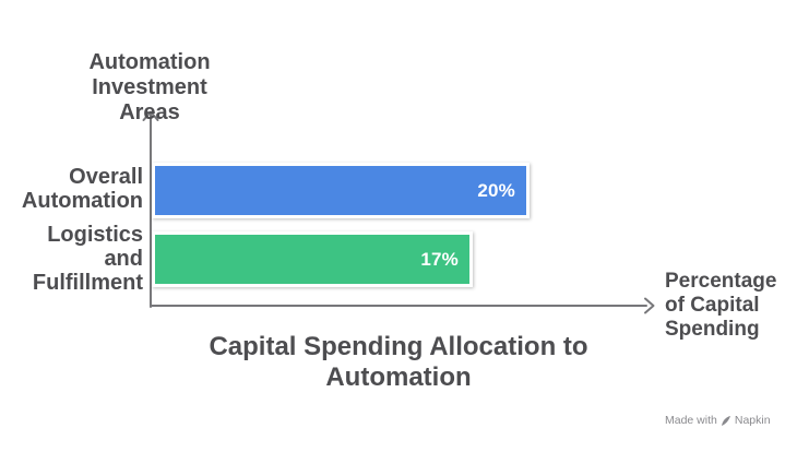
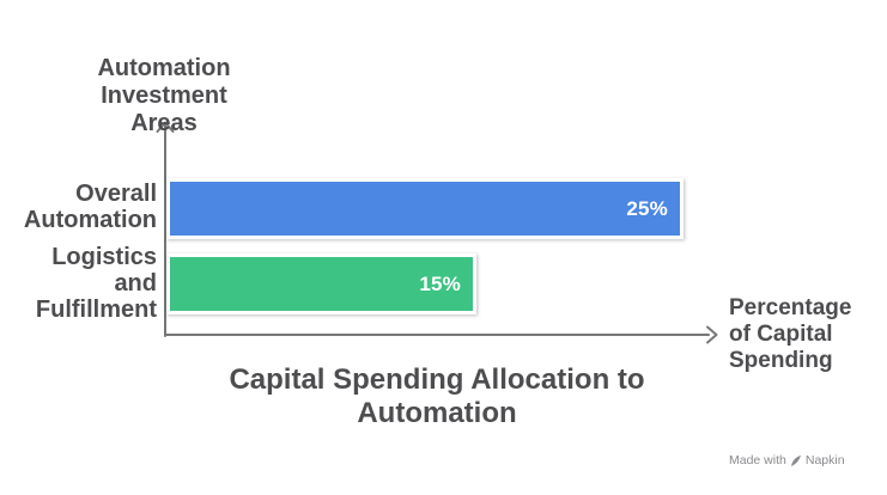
Overall Automation: 20% -> 25%
Logistics and Fulfillment: 17% -> 15%
